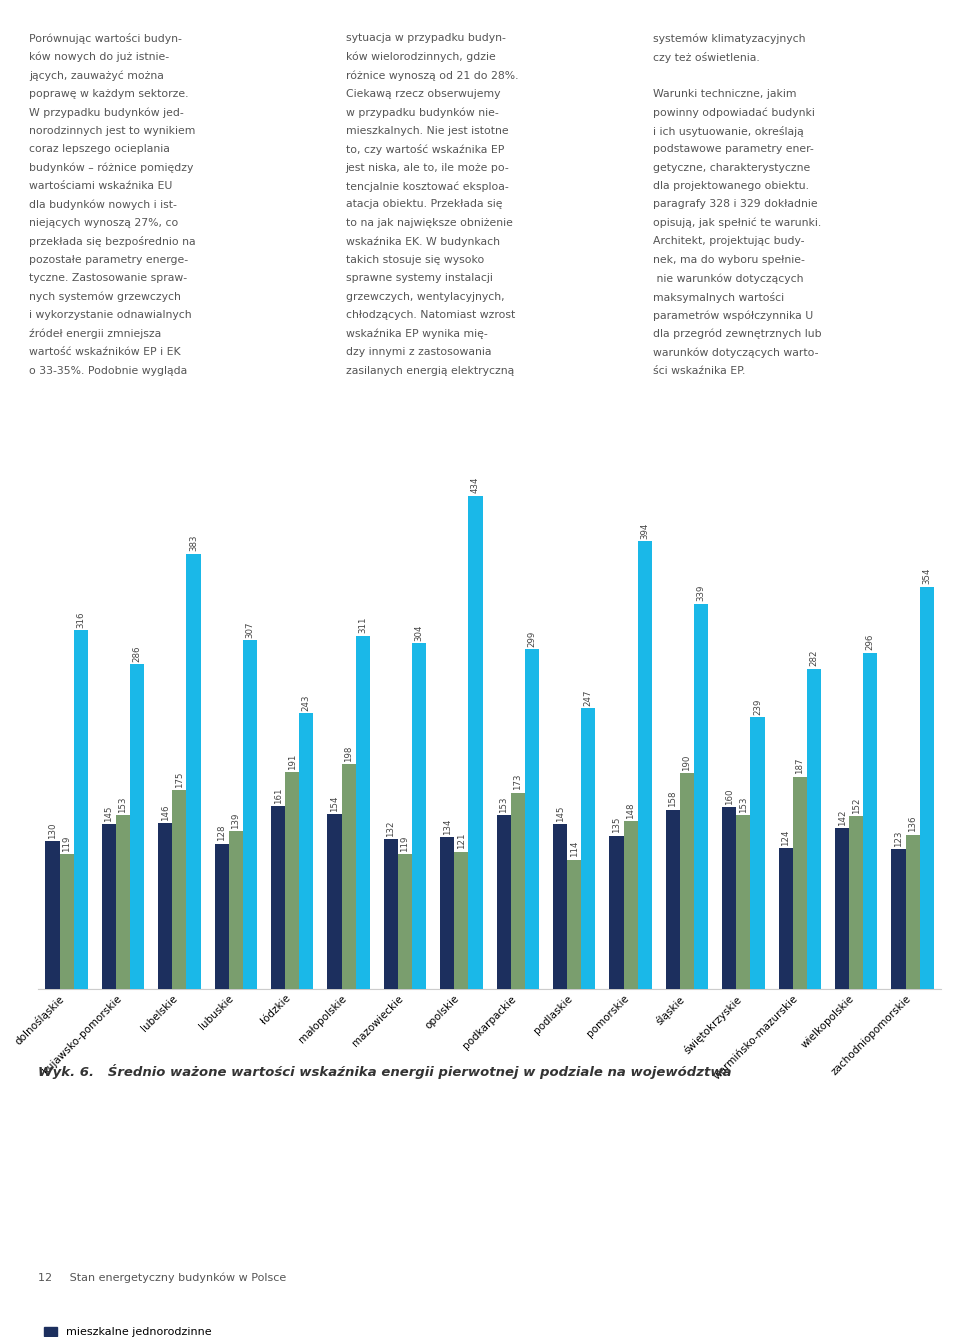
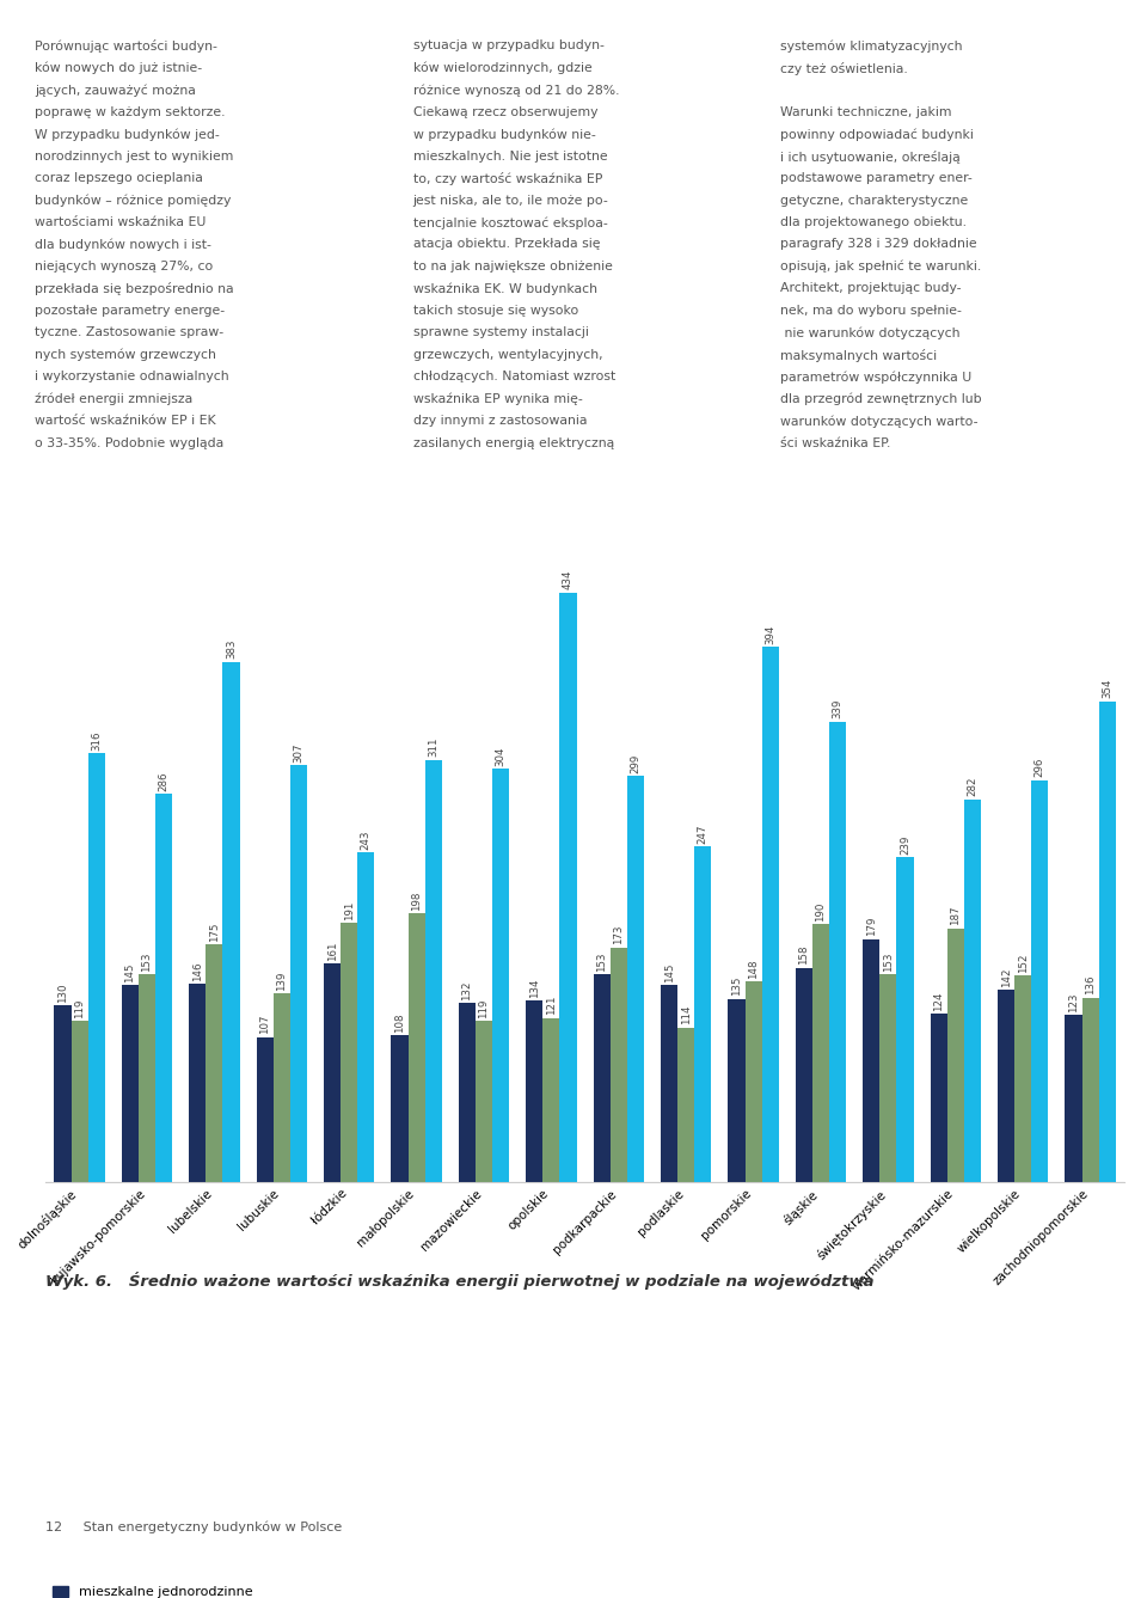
mieszkalne jednorodzinne/lubuskie: 128 -> 107
mieszkalne jednorodzinne/małopolskie: 154 -> 108
mieszkalne jednorodzinne/świętokrzyskie: 160 -> 179
